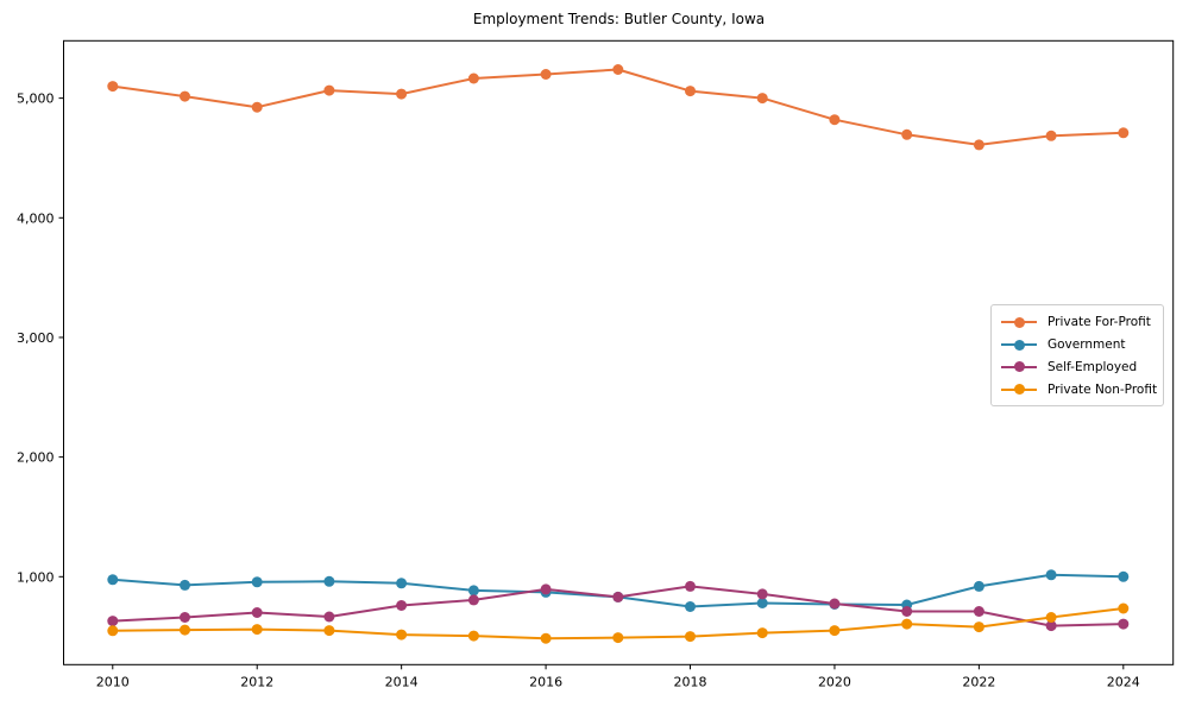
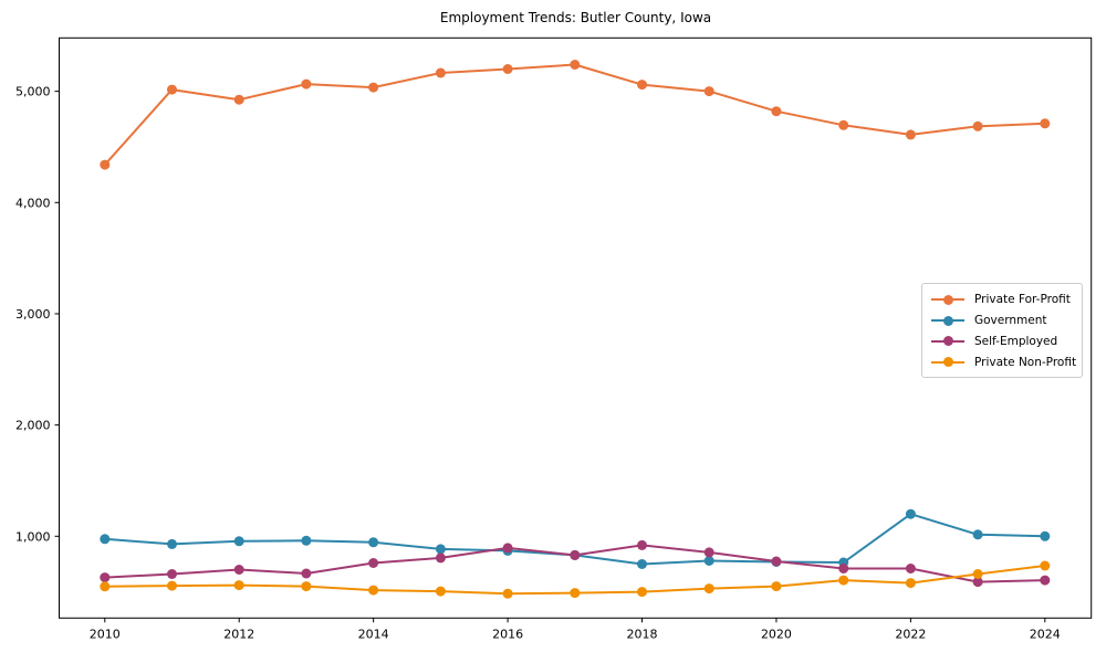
Private For-Profit/2010: 5100 -> 4340
Government/2022: 920 -> 1200
